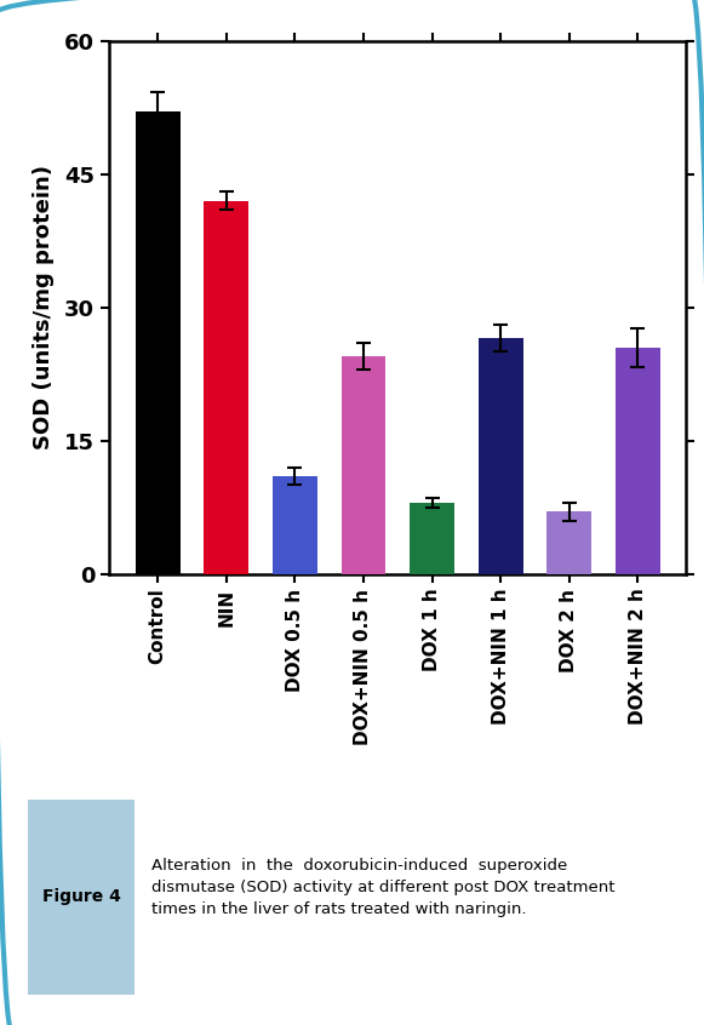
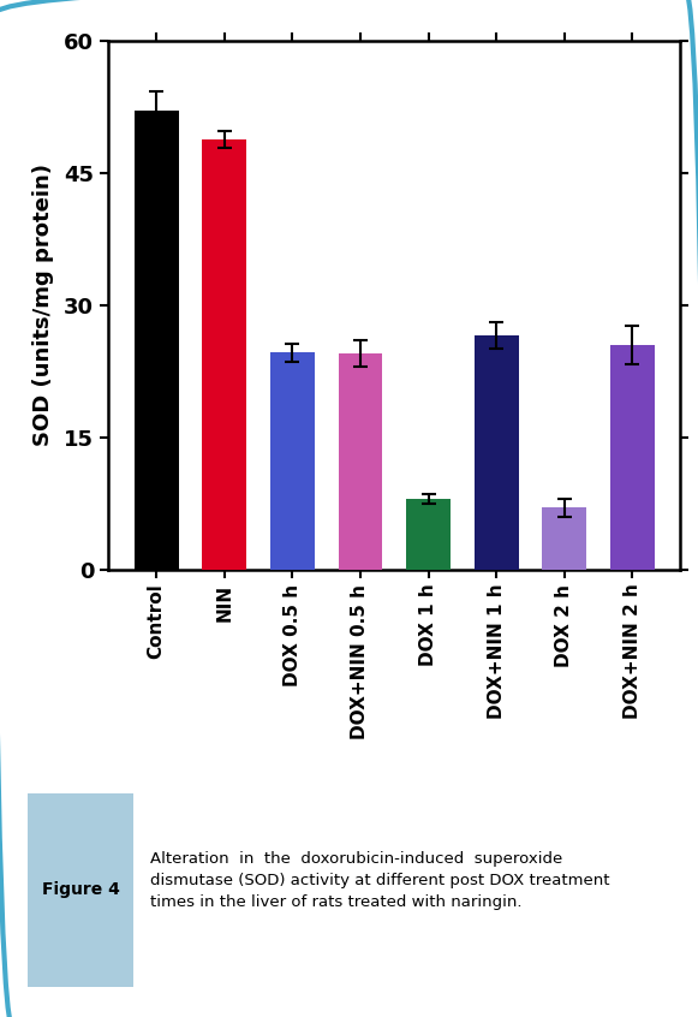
NIN: 42.0 -> 48.8
DOX 0.5 h: 11.0 -> 24.6
